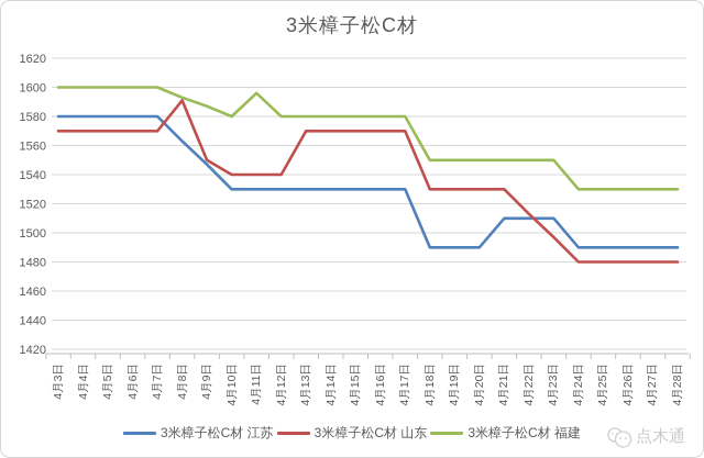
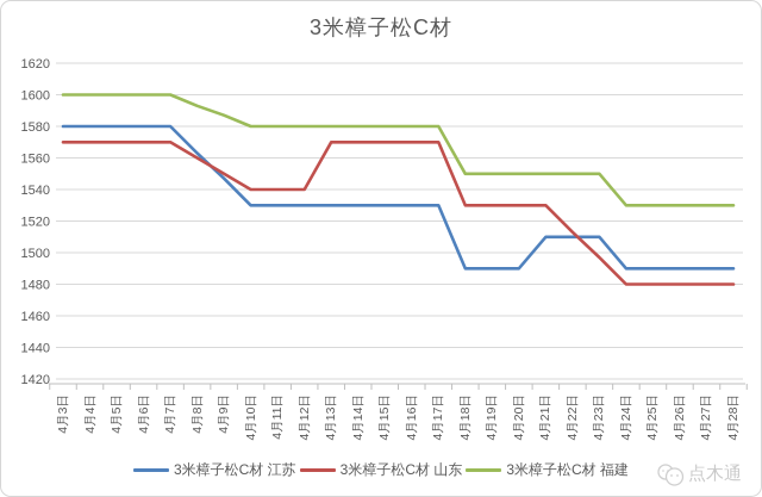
3米樟子松C材 山东/4月8日: 1591 -> 1560
3米樟子松C材 福建/4月11日: 1596 -> 1580
